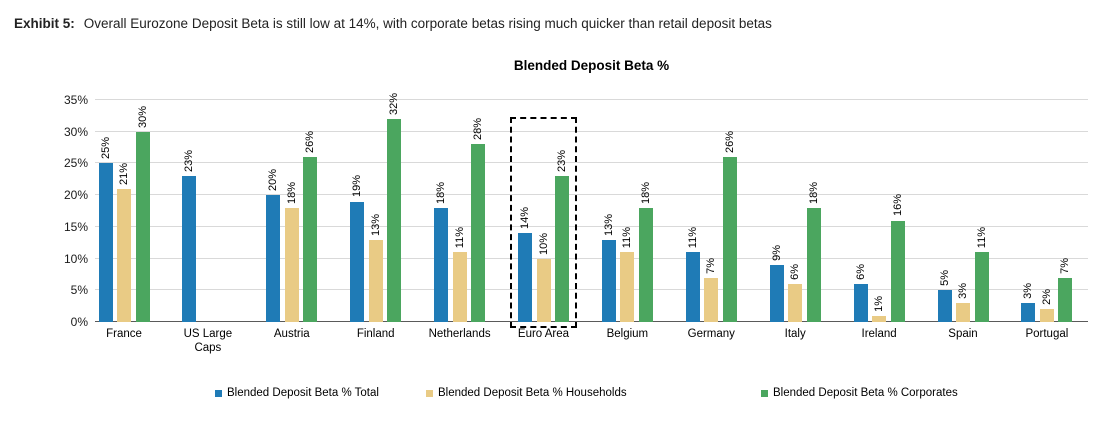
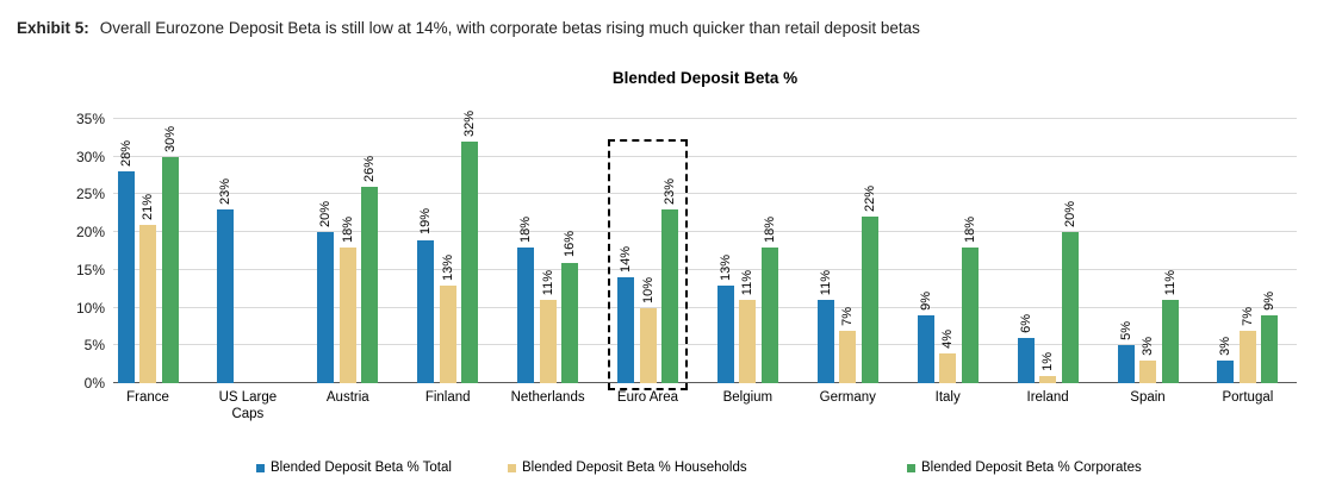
Blended Deposit Beta % Total/France: 25% -> 28%
Blended Deposit Beta % Corporates/Netherlands: 28% -> 16%
Blended Deposit Beta % Corporates/Germany: 26% -> 22%
Blended Deposit Beta % Households/Italy: 6% -> 4%
Blended Deposit Beta % Corporates/Ireland: 16% -> 20%
Blended Deposit Beta % Households/Portugal: 2% -> 7%
Blended Deposit Beta % Corporates/Portugal: 7% -> 9%
